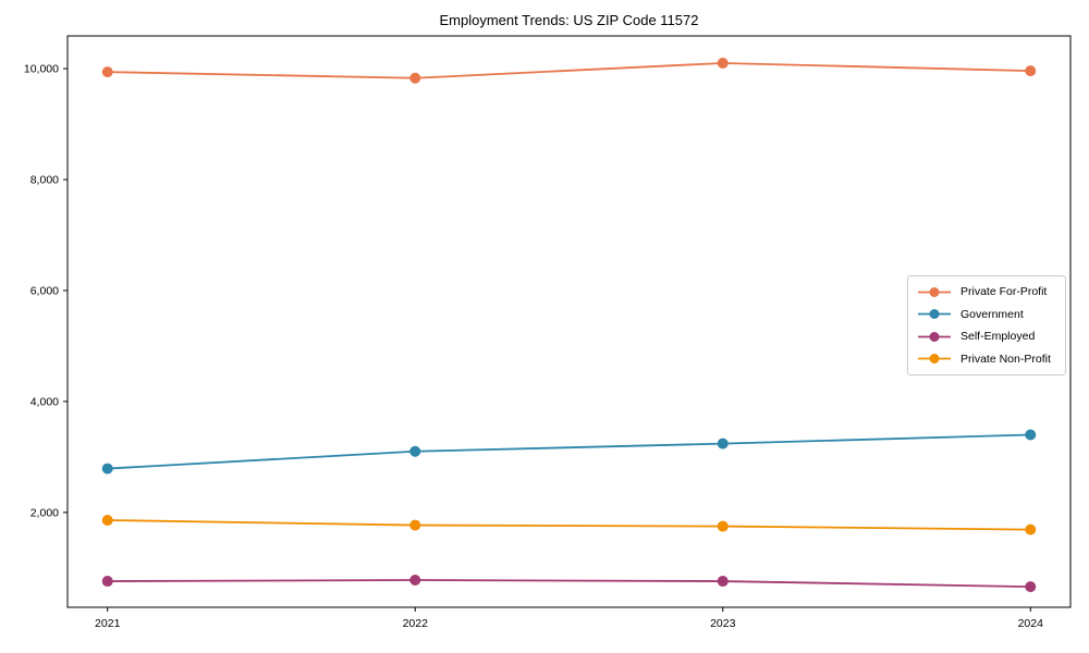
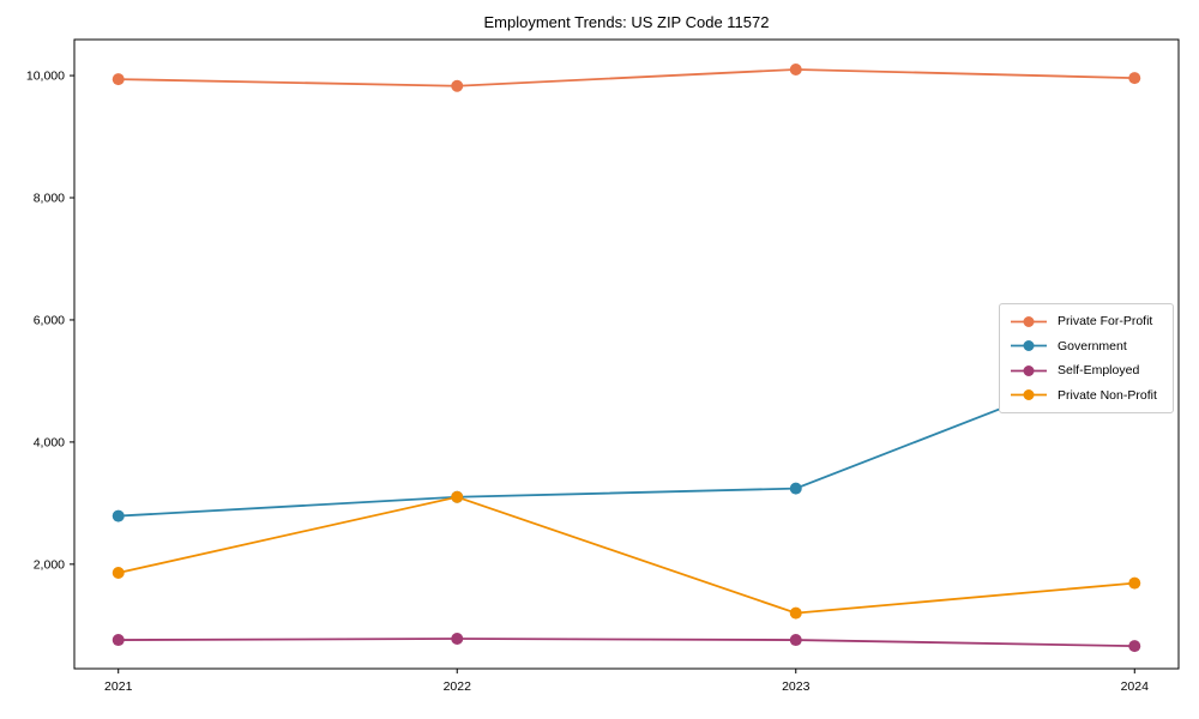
Private Non-Profit/2022: 1800 -> 3100
Private Non-Profit/2023: 1800 -> 1200
Government/2024: 3400 -> 5400
